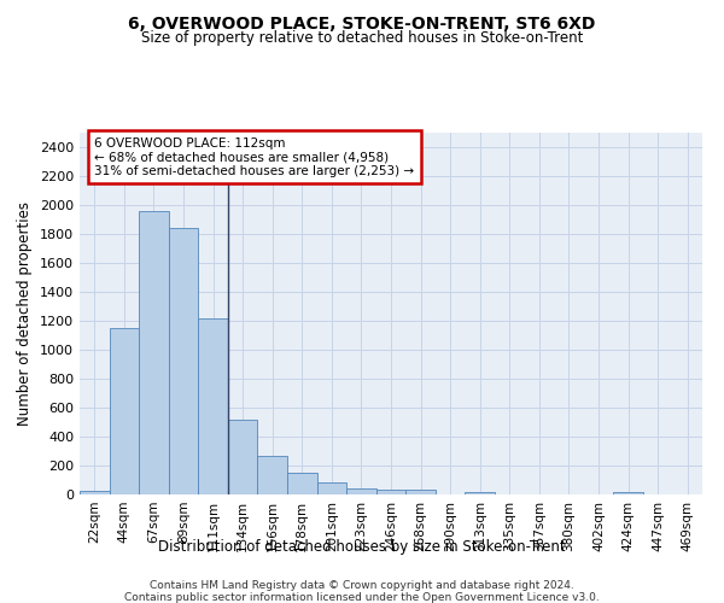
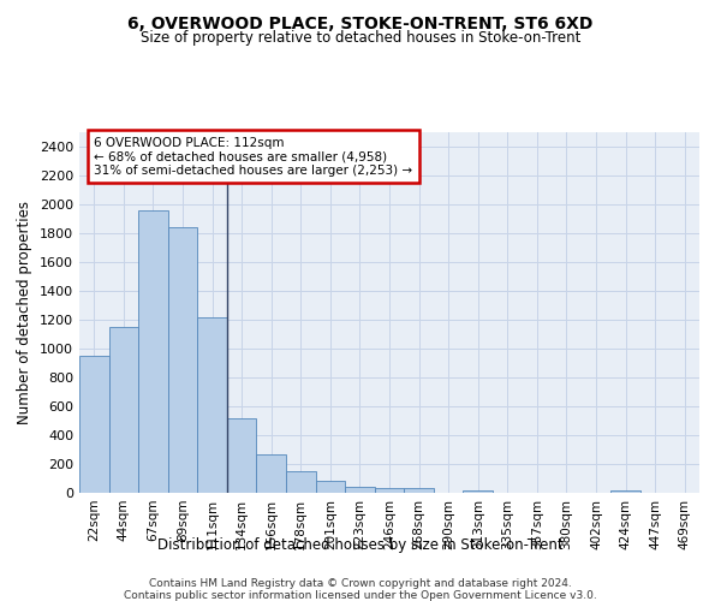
22sqm: 20 -> 950
